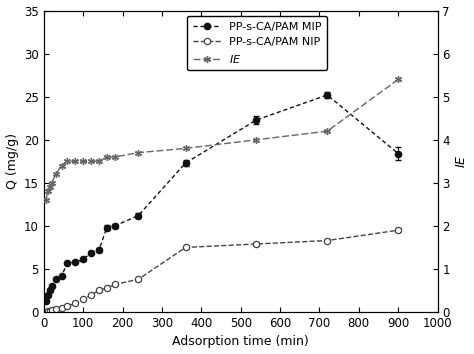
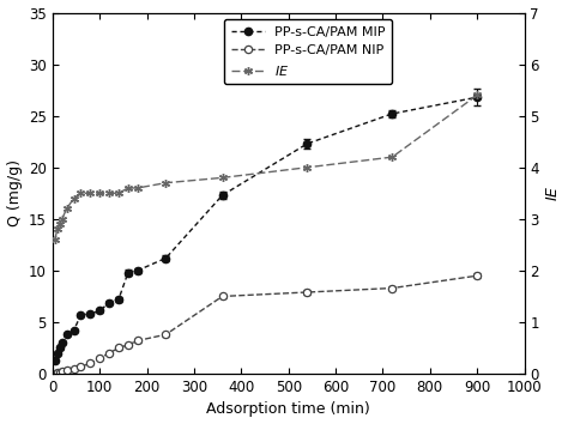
PP-s-CA/PAM MIP/900: 18.4 -> 26.8
